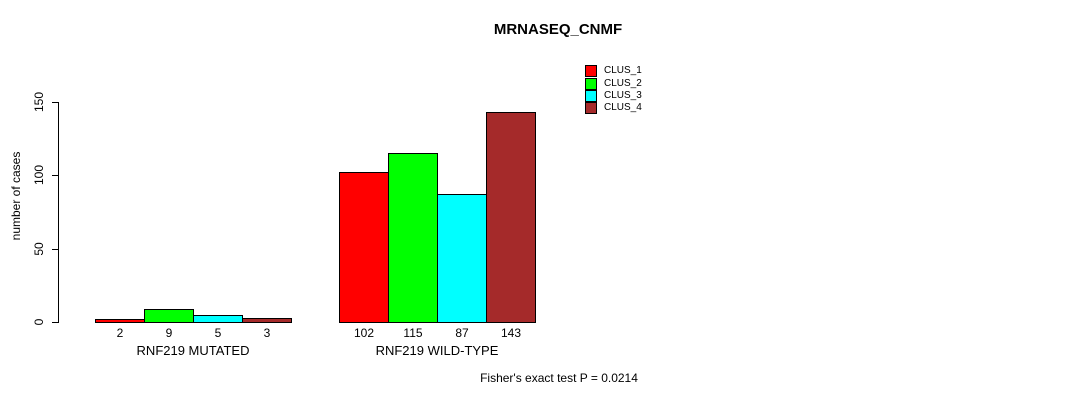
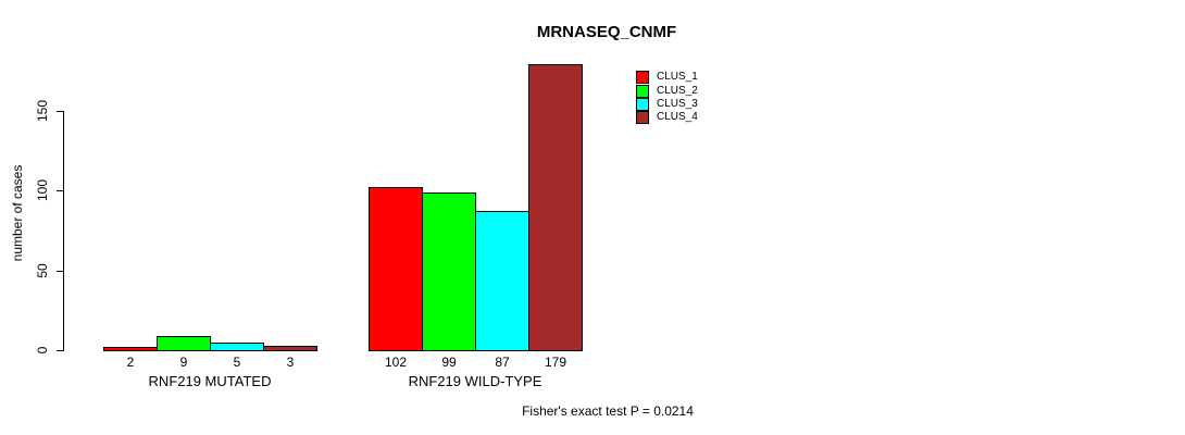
CLUS_2/RNF219 WILD-TYPE: 115 -> 99
CLUS_4/RNF219 WILD-TYPE: 143 -> 179
